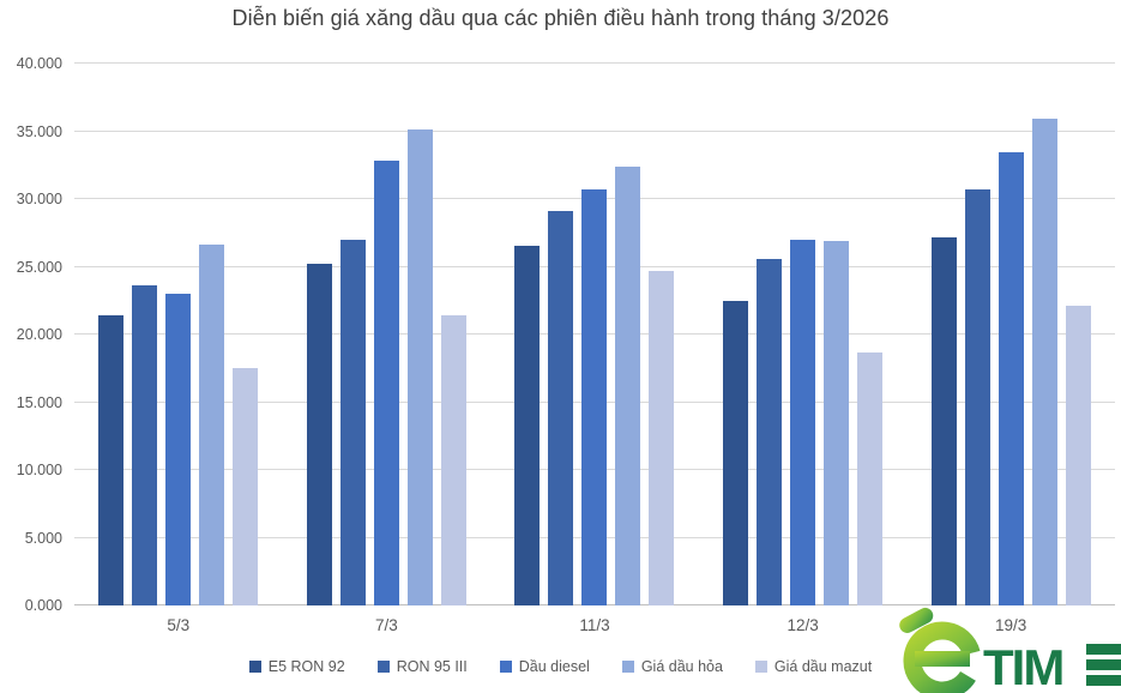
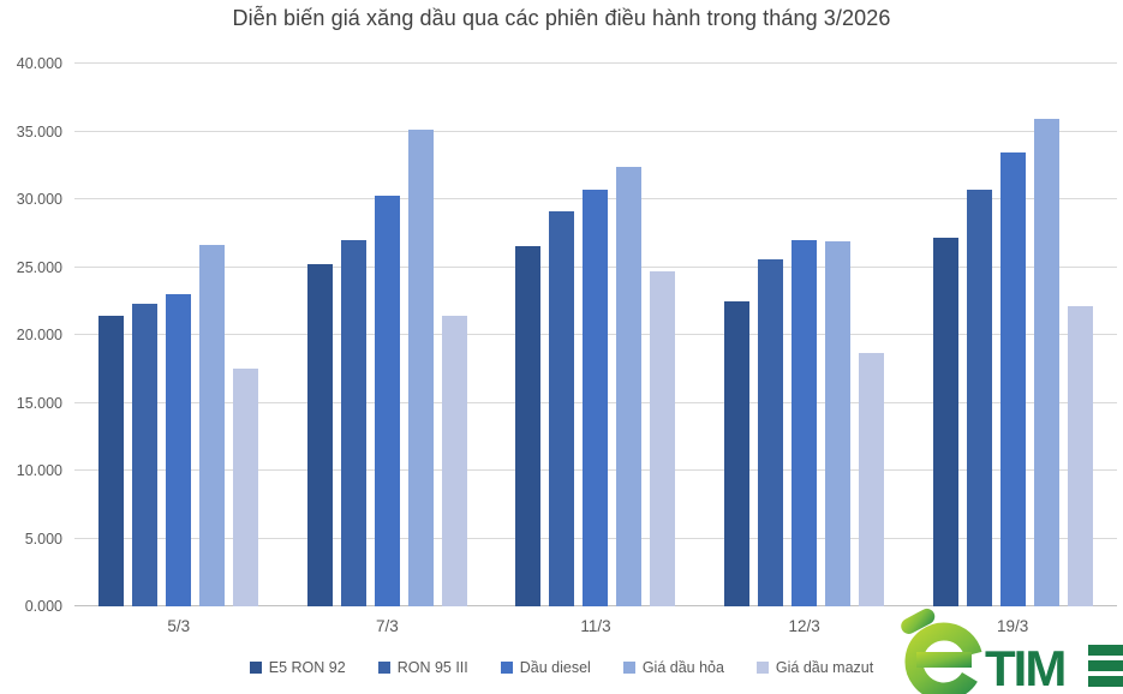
RON 95 III/5/3: 23600 -> 22300
Dầu diesel/7/3: 32800 -> 30300
